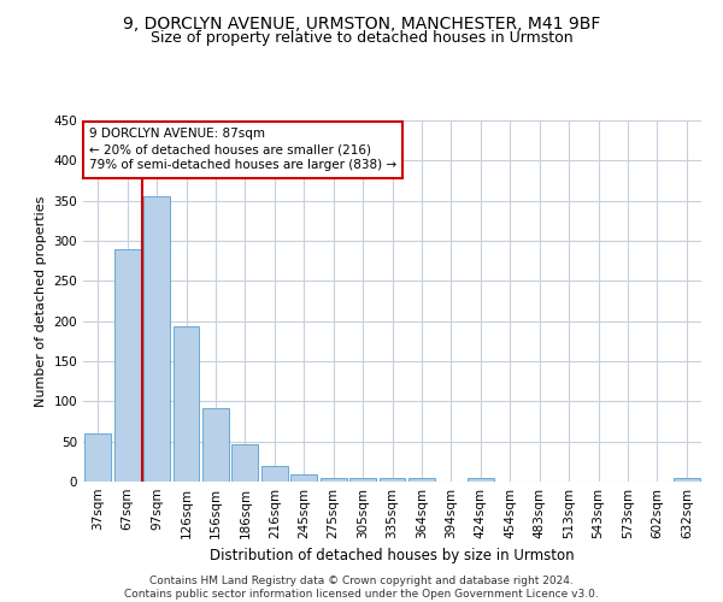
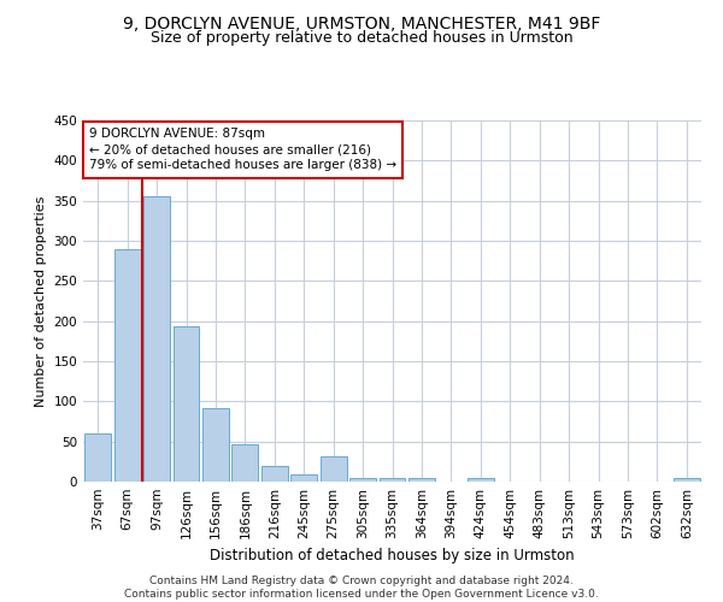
275sqm: 5 -> 32
